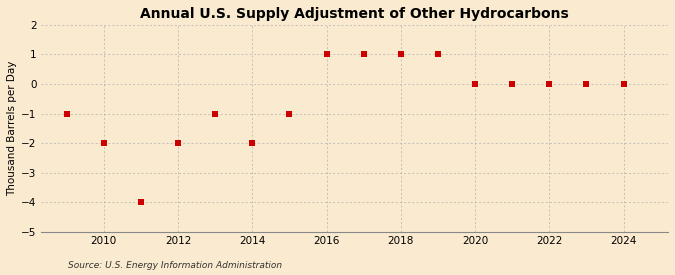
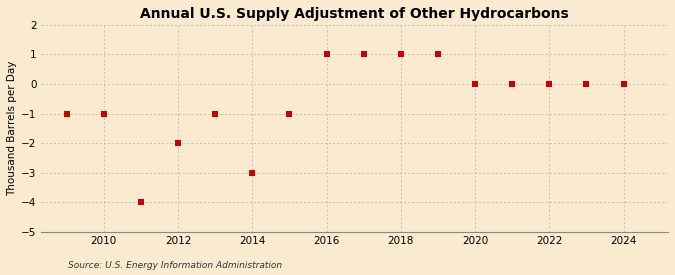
2010: -2 -> -1
2014: -2 -> -3
